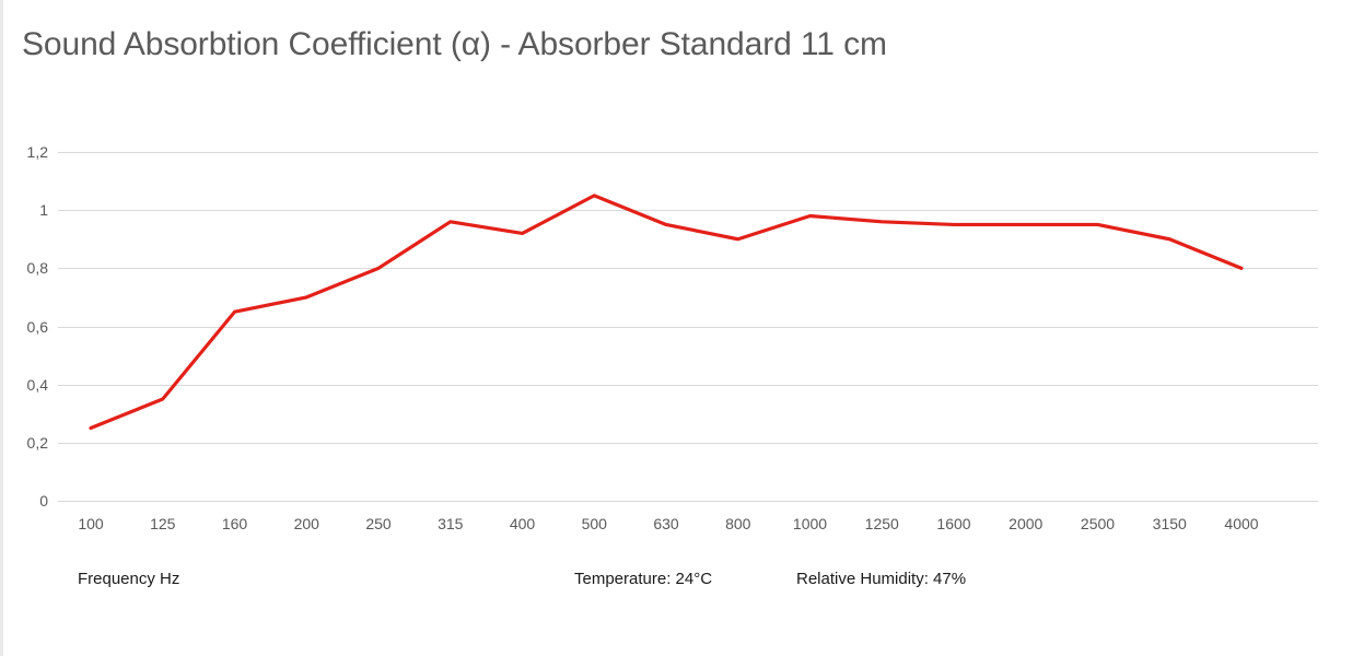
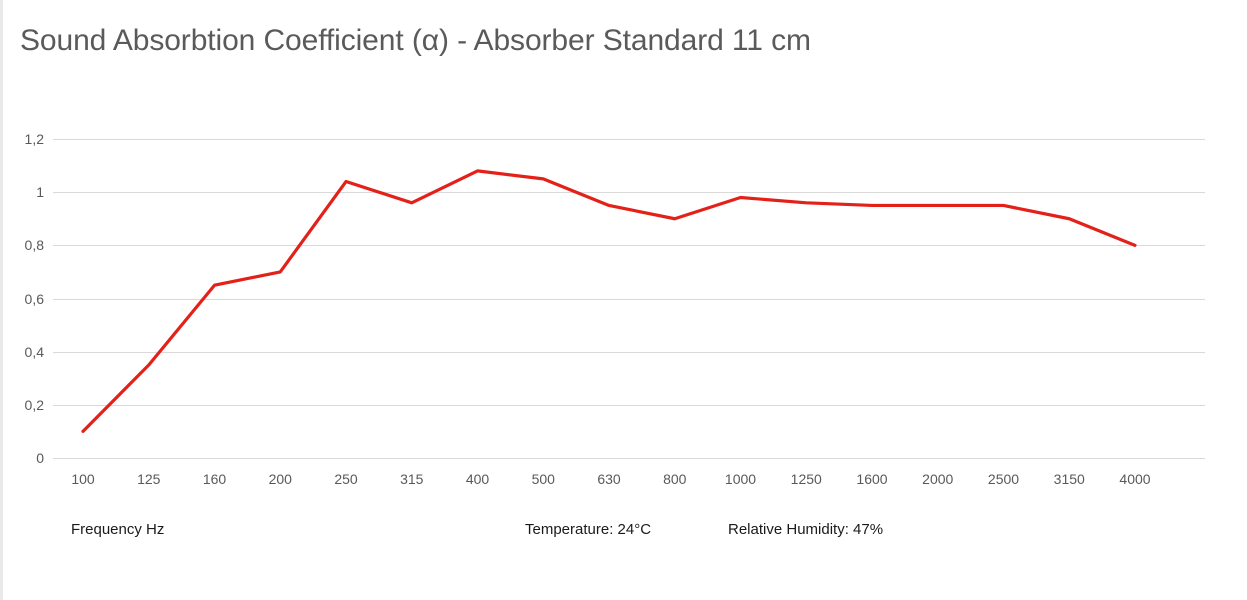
100: 0,25 -> 0,10
250: 0,80 -> 1,04
400: 0,92 -> 1,08
